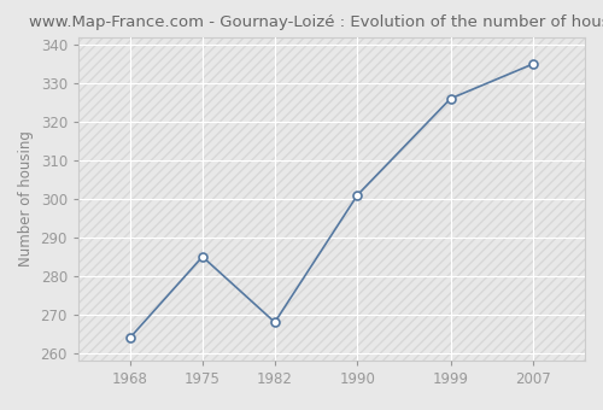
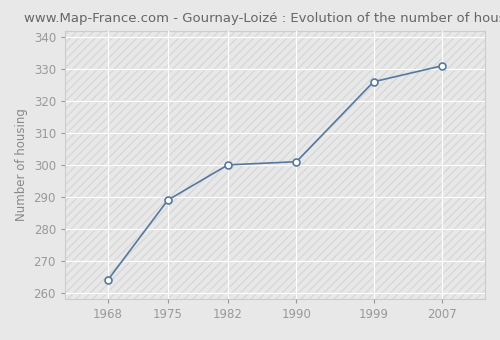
1975: 285 -> 289
1982: 268 -> 300
2007: 335 -> 331
